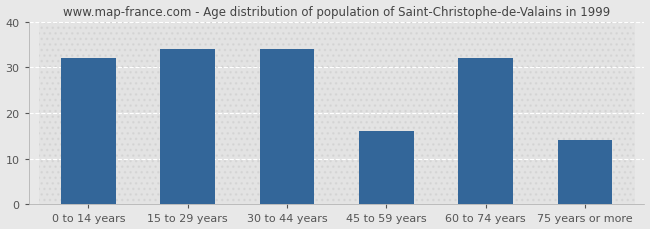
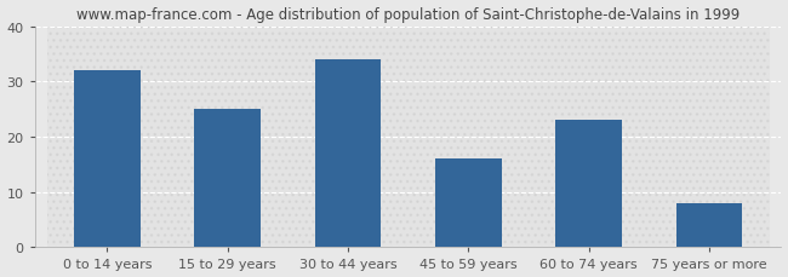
15 to 29 years: 34 -> 25
60 to 74 years: 32 -> 23
75 years or more: 14 -> 8
